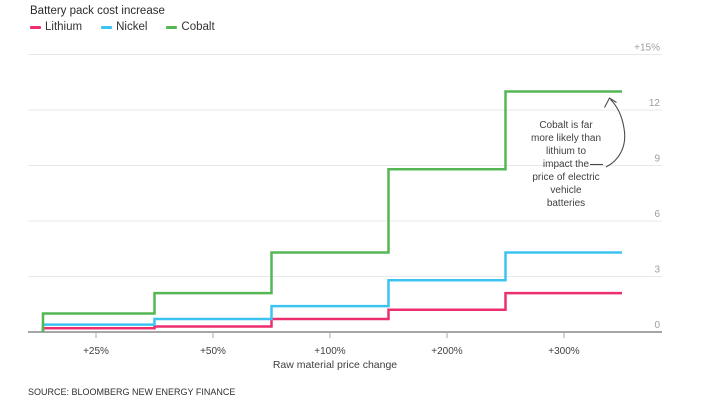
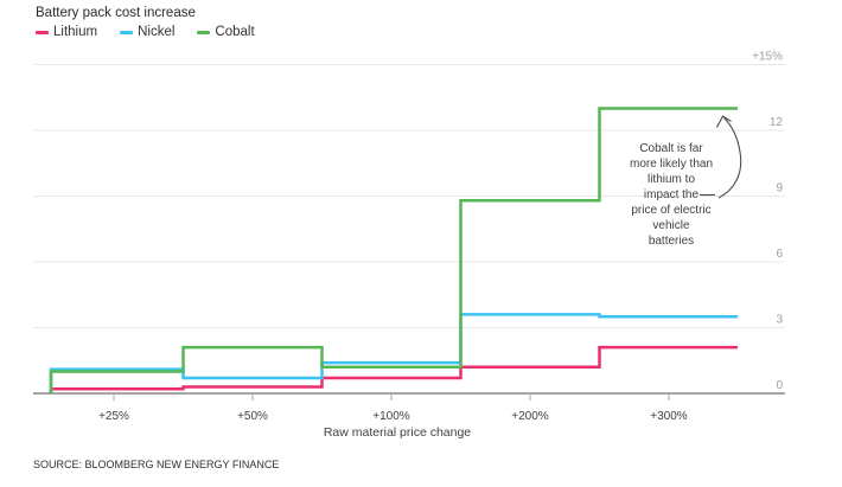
Nickel/+25%: 0.4% -> 1.1%
Cobalt/+100%: 4.3% -> 1.2%
Nickel/+200%: 2.8% -> 3.6%
Nickel/+300%: 4.3% -> 3.5%
